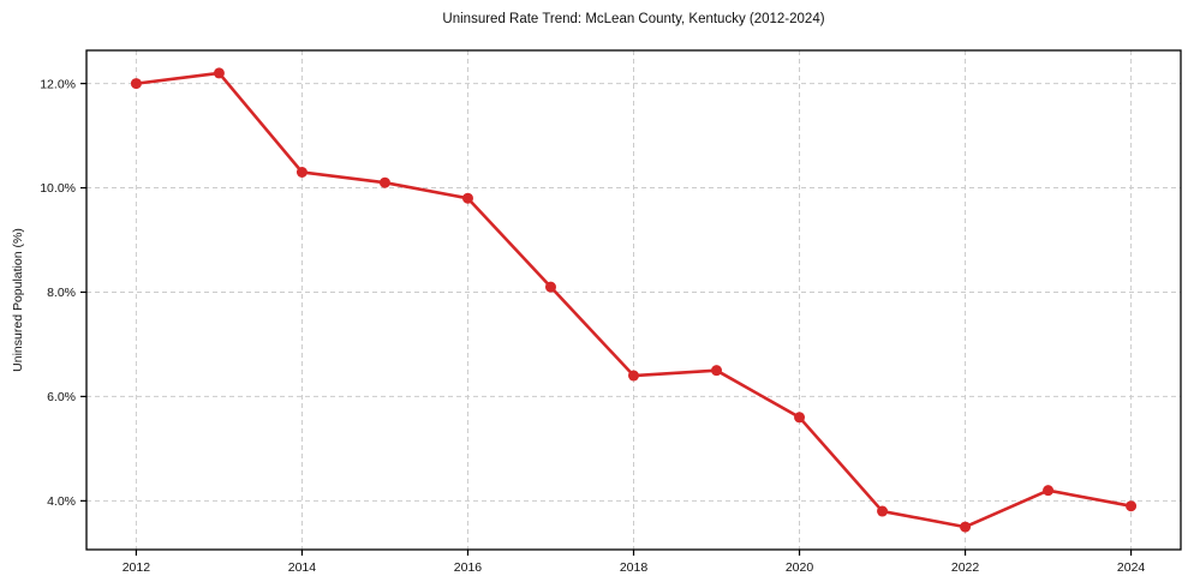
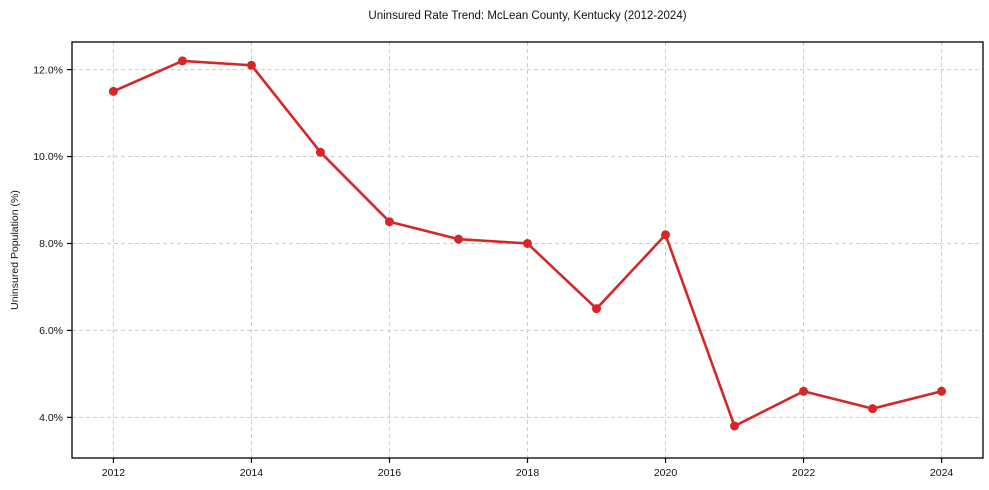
2012: 12.0% -> 11.5%
2014: 10.3% -> 12.1%
2016: 9.8% -> 8.5%
2018: 6.4% -> 8.0%
2020: 5.6% -> 8.2%
2022: 3.5% -> 4.6%
2024: 3.9% -> 4.6%
